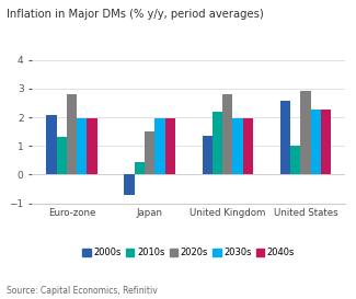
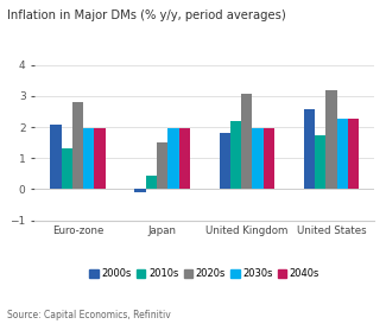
2000s/Japan: -0.70 -> -0.08
2000s/United Kingdom: 1.35 -> 1.80
2020s/United Kingdom: 2.80 -> 3.05
2010s/United States: 1.00 -> 1.73
2020s/United States: 2.90 -> 3.20
